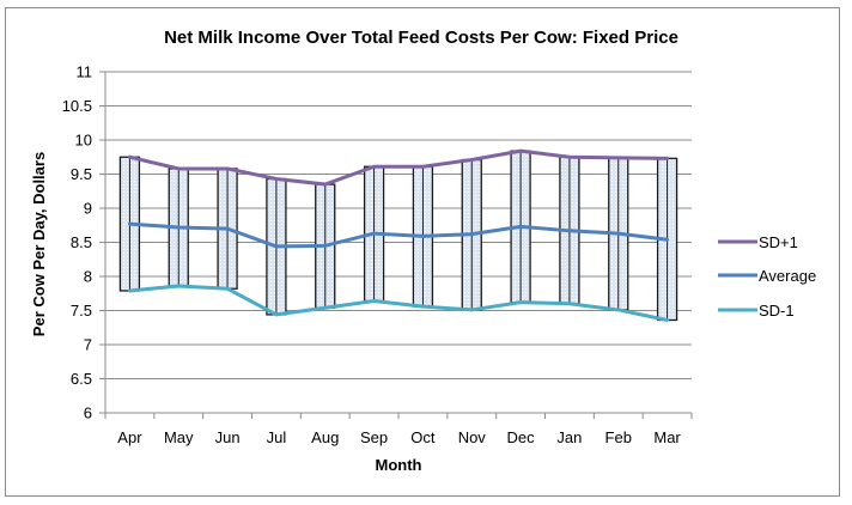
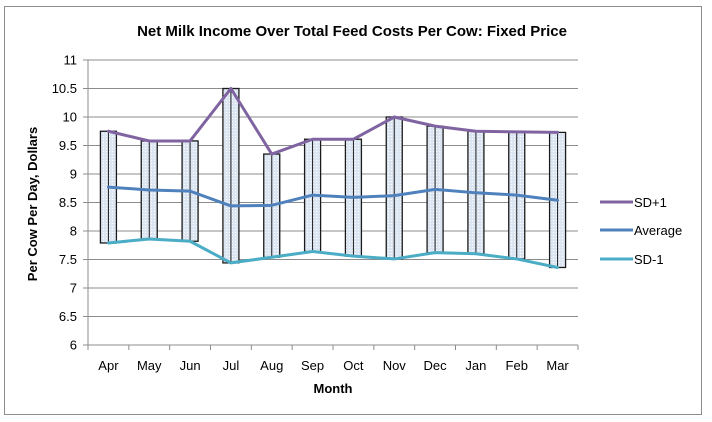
SD+1/Jul: 9.4 -> 10.5
SD+1/Nov: 9.7 -> 10.0
